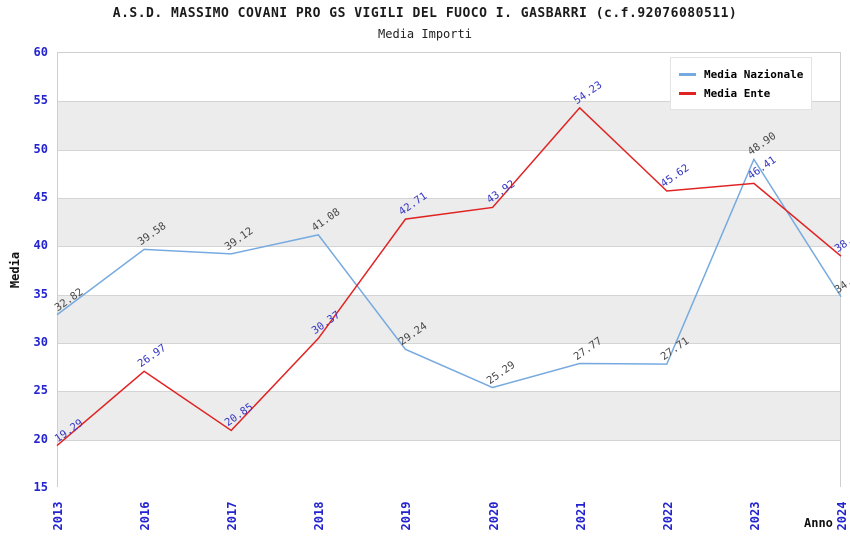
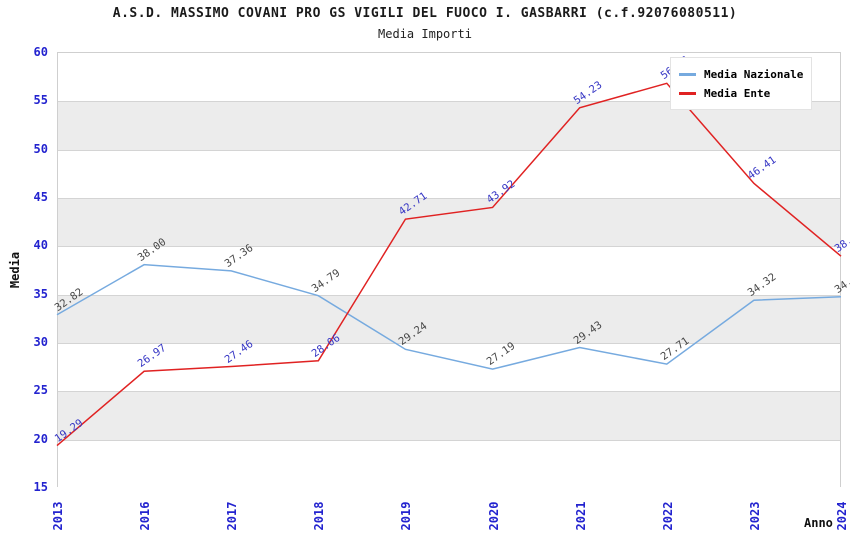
Media Nazionale/2016: 39.58 -> 38.00
Media Nazionale/2017: 39.12 -> 37.36
Media Ente/2017: 20.85 -> 27.46
Media Nazionale/2018: 41.08 -> 34.79
Media Ente/2018: 30.37 -> 28.06
Media Nazionale/2020: 25.29 -> 27.19
Media Nazionale/2021: 27.77 -> 29.43
Media Ente/2022: 45.62 -> 56.76
Media Nazionale/2023: 48.90 -> 34.32
